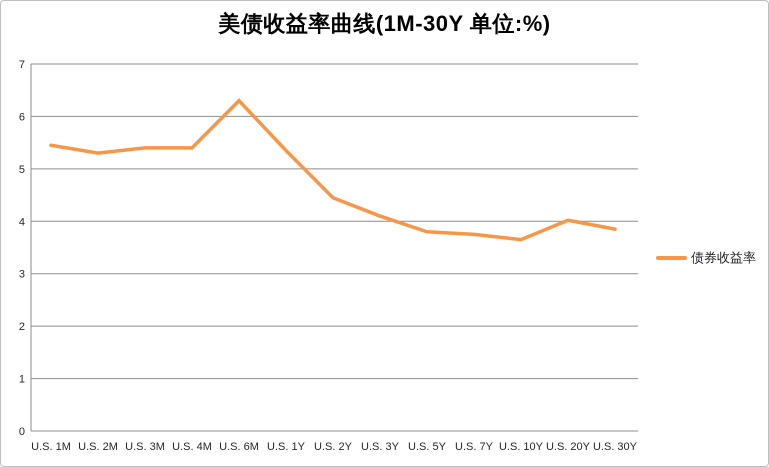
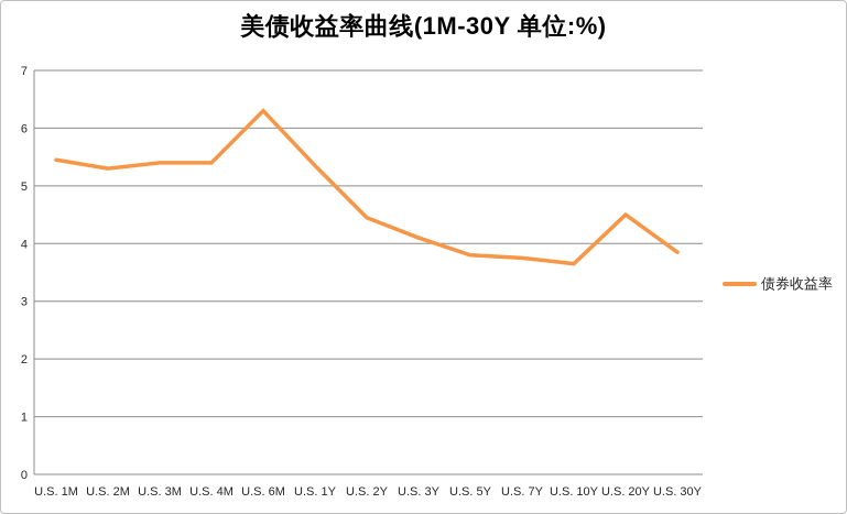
U.S. 20Y: 4.0 -> 4.5
